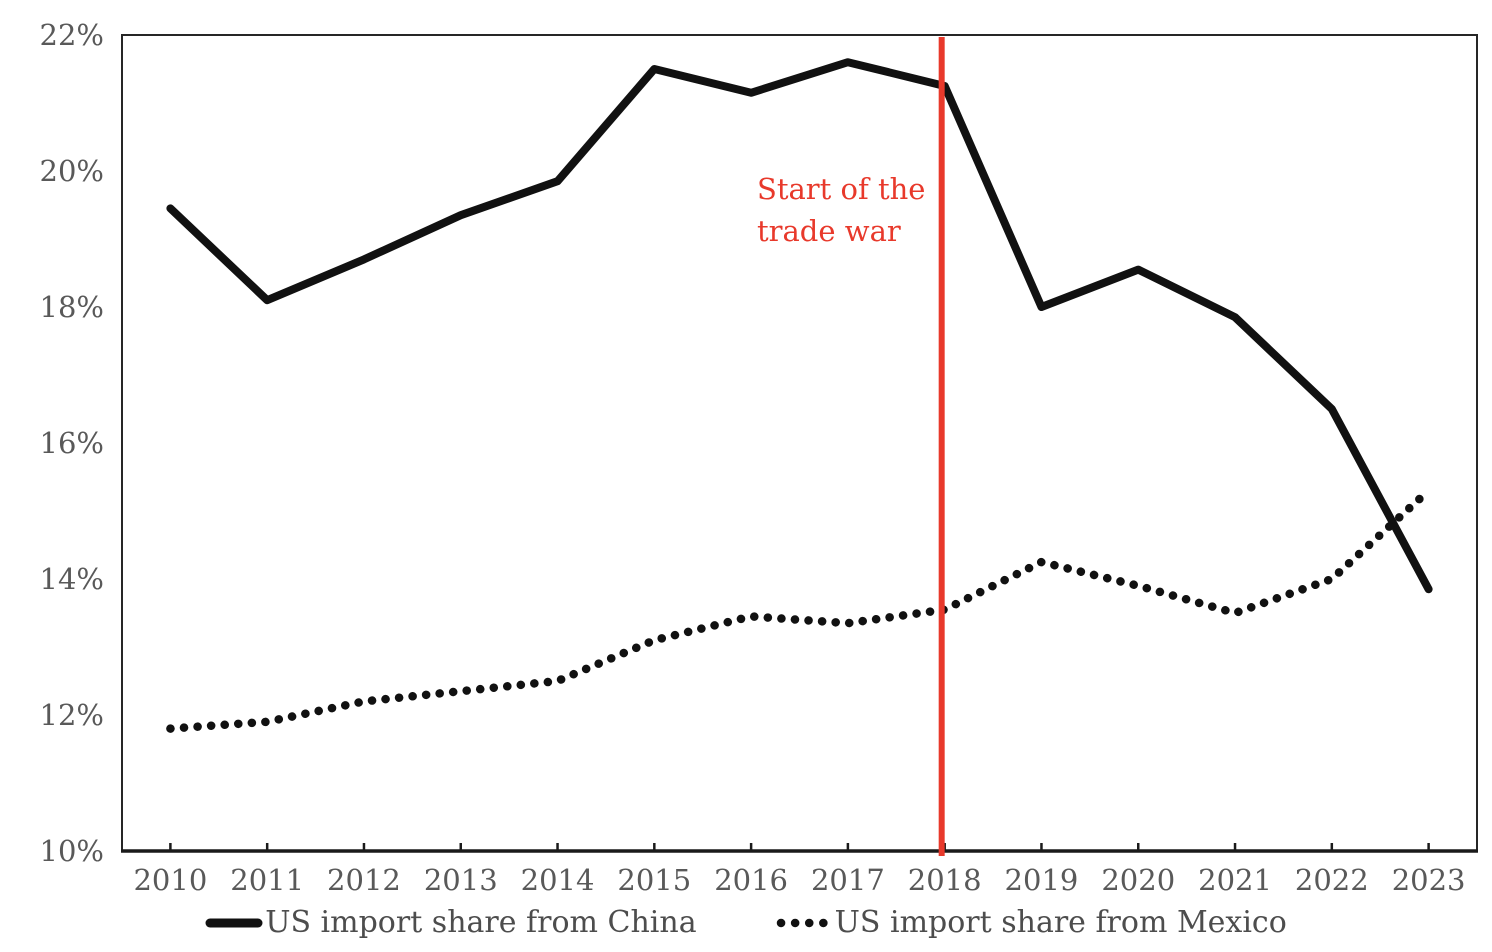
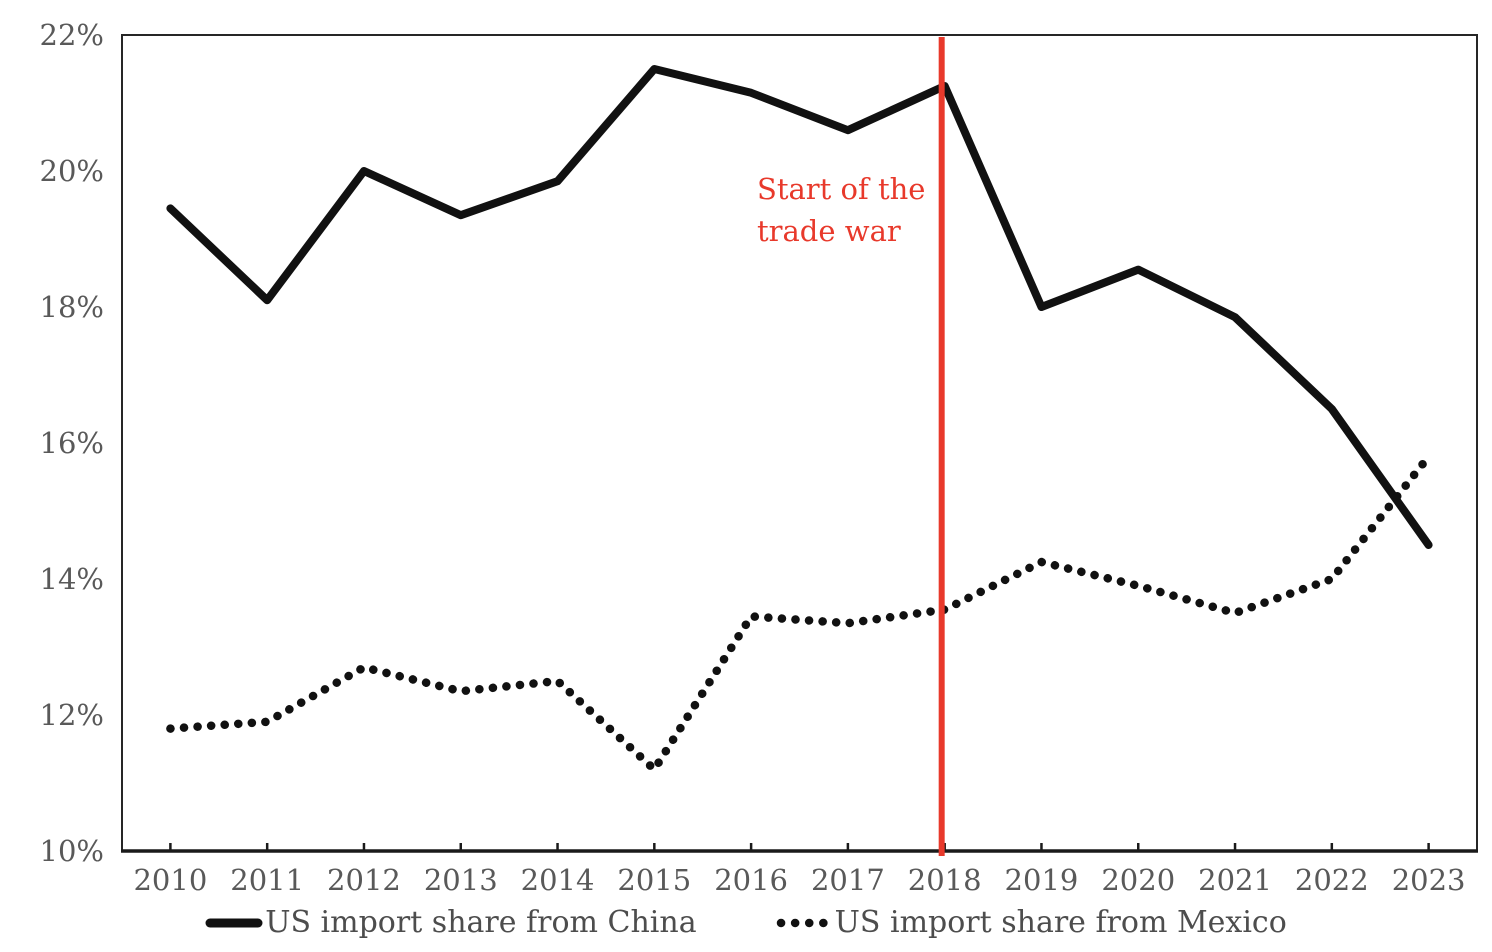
US import share from China/2012: 18.7% -> 20.0%
US import share from Mexico/2012: 12.2% -> 12.7%
US import share from Mexico/2015: 13.1% -> 11.2%
US import share from China/2017: 21.6% -> 20.6%
US import share from China/2023: 13.8% -> 14.5%
US import share from Mexico/2023: 15.3% -> 15.8%
